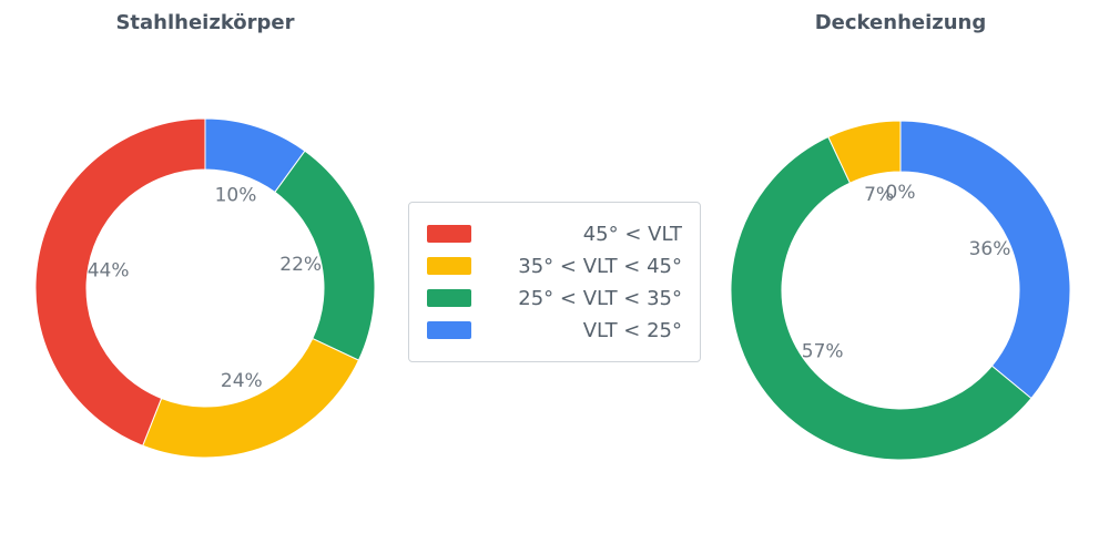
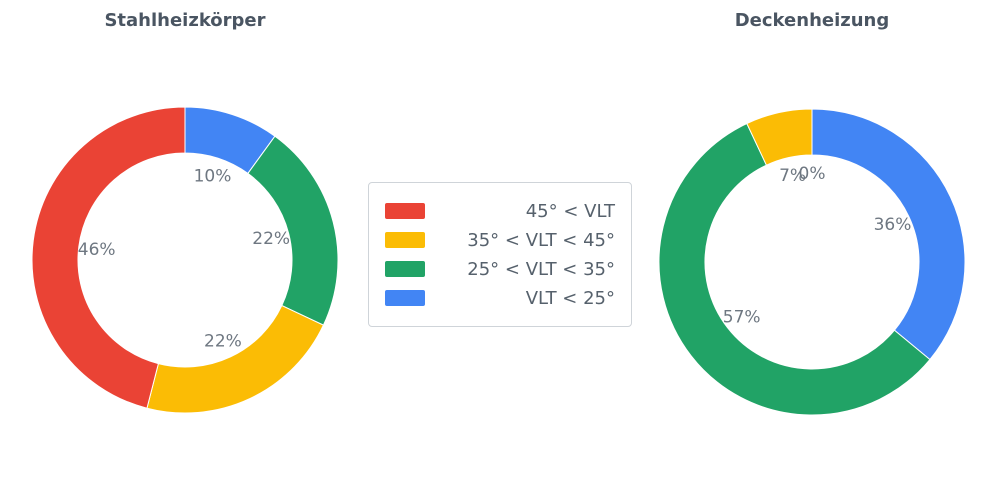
Stahlheizkörper/45° < VLT: 44% -> 46%
Stahlheizkörper/35° < VLT < 45°: 24% -> 22%
